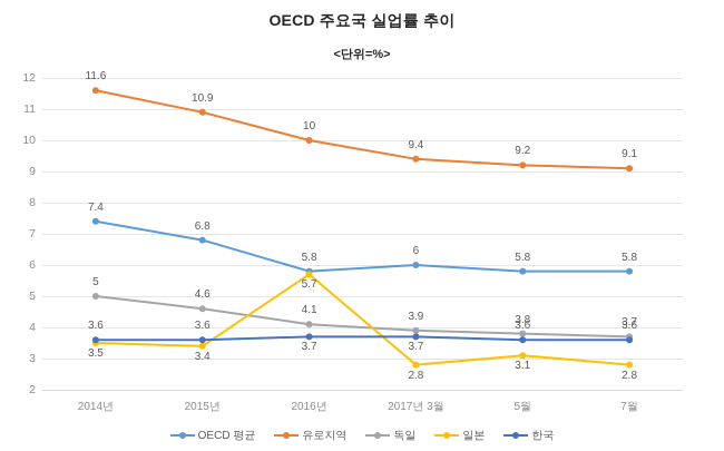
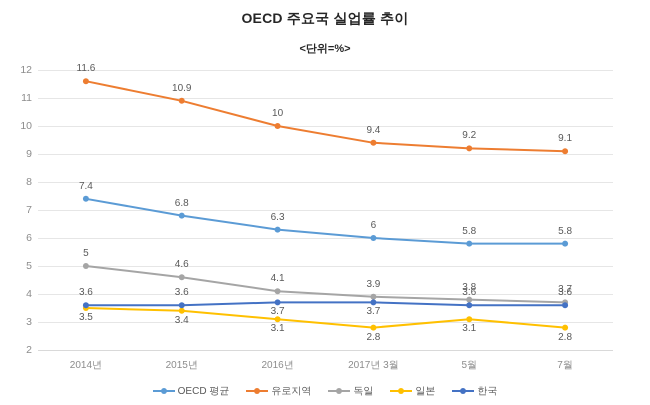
OECD 평균/2016년: 5.8 -> 6.3
일본/2016년: 5.7 -> 3.1
